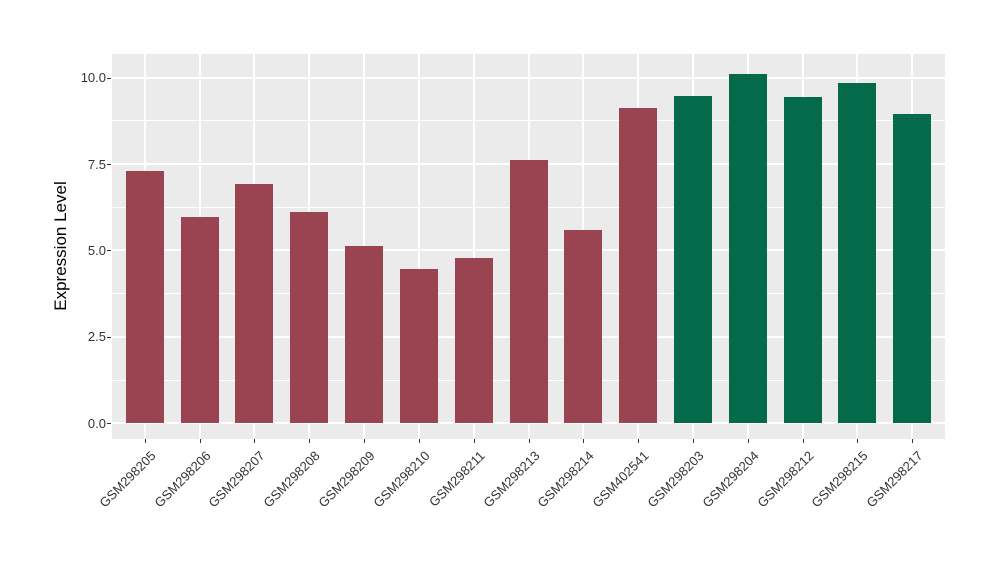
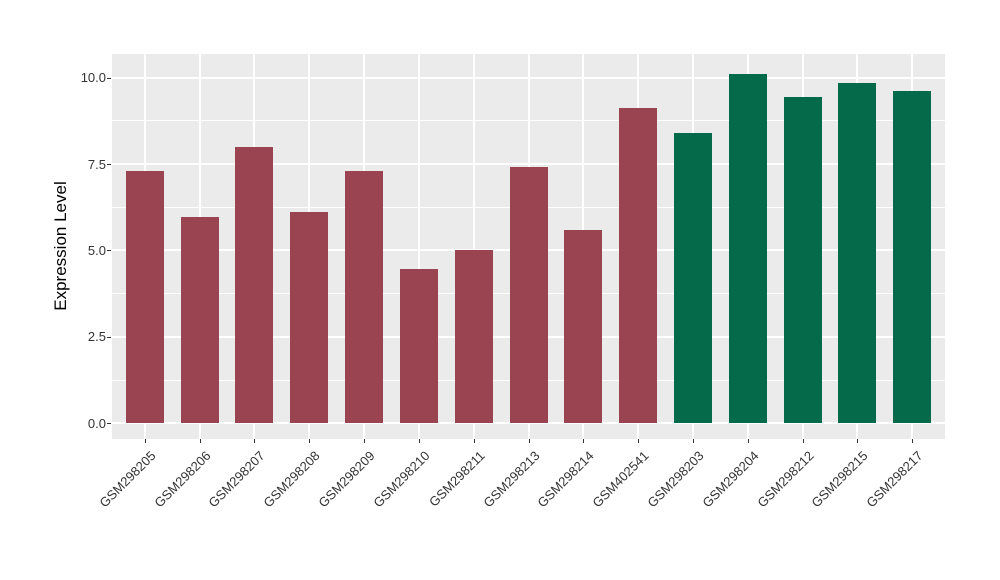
GSM298207: 6.9 -> 8.0
GSM298209: 5.1 -> 7.3
GSM298211: 4.8 -> 5.0
GSM298213: 7.6 -> 7.4
GSM298203: 9.5 -> 8.4
GSM298217: 8.9 -> 9.6
